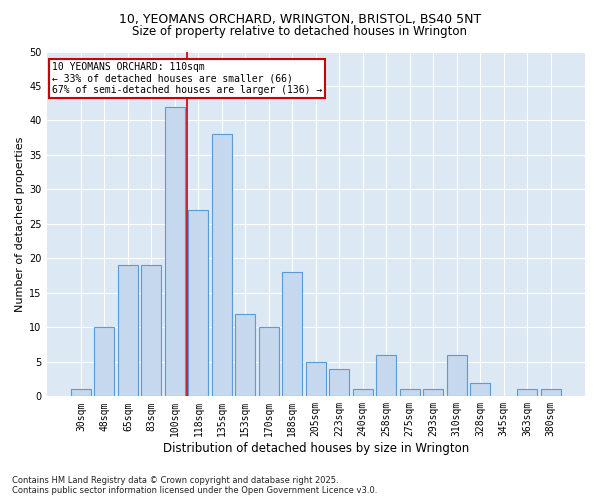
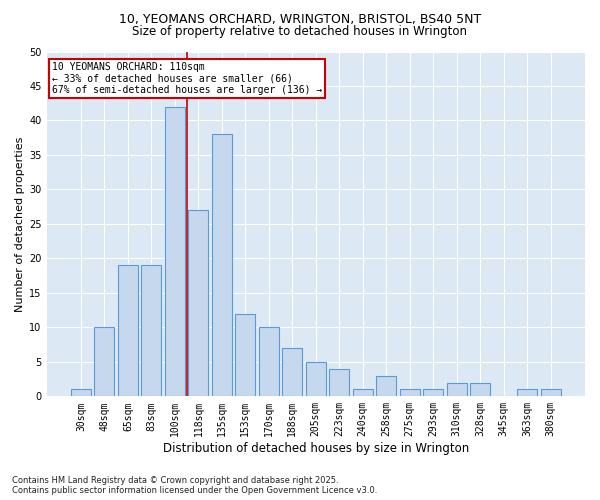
188sqm: 18 -> 7
258sqm: 6 -> 3
310sqm: 6 -> 2
